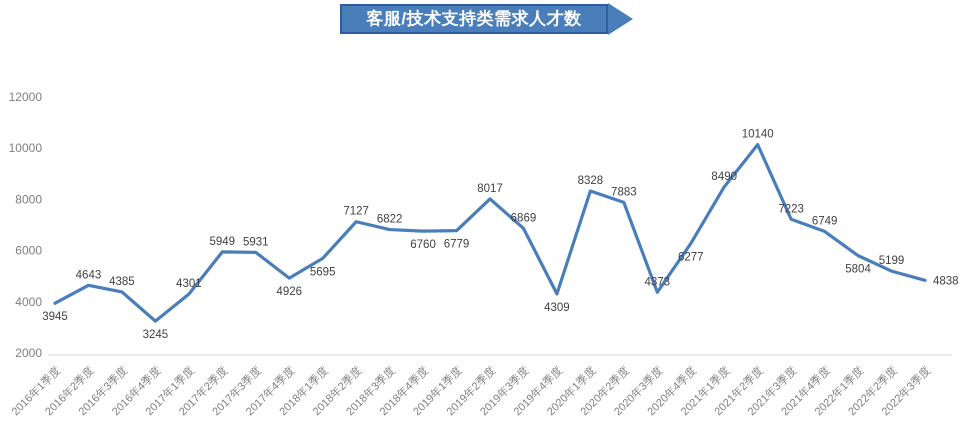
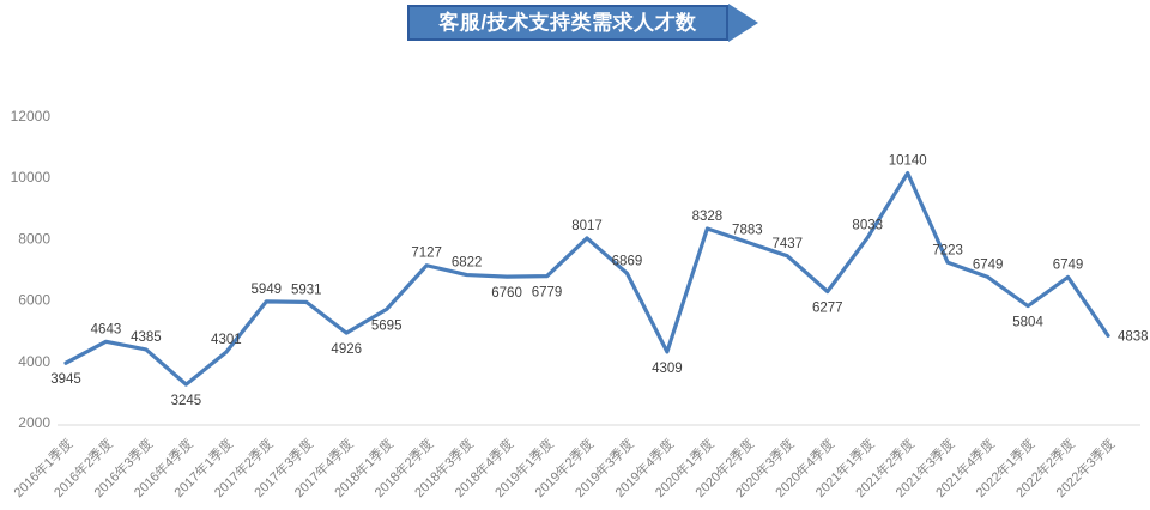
2020年3季度: 4373 -> 7437
2021年1季度: 8490 -> 8033
2022年2季度: 5199 -> 6749
